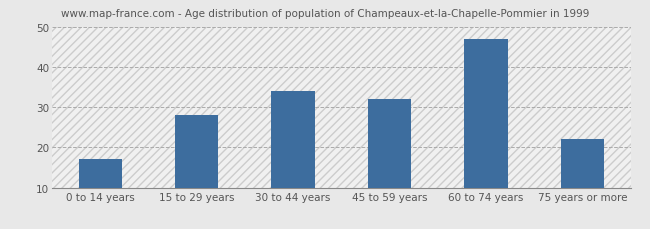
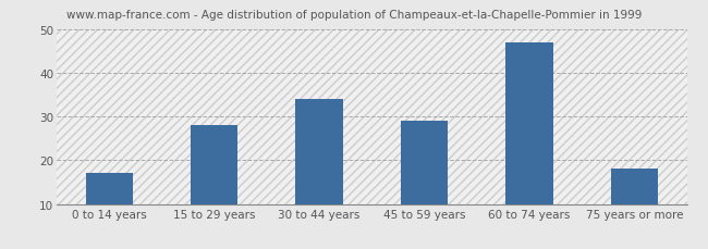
45 to 59 years: 32 -> 29
75 years or more: 22 -> 18
